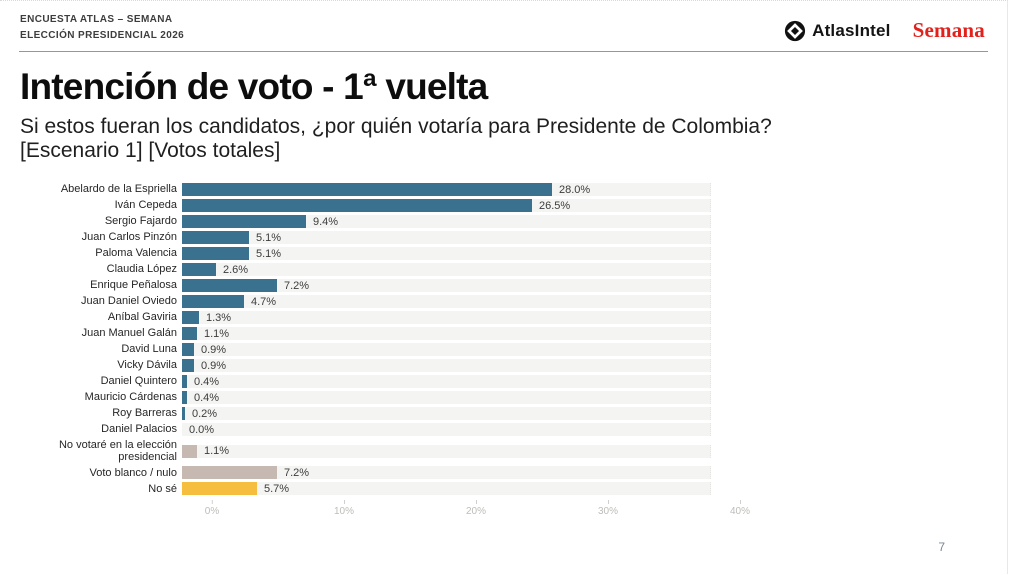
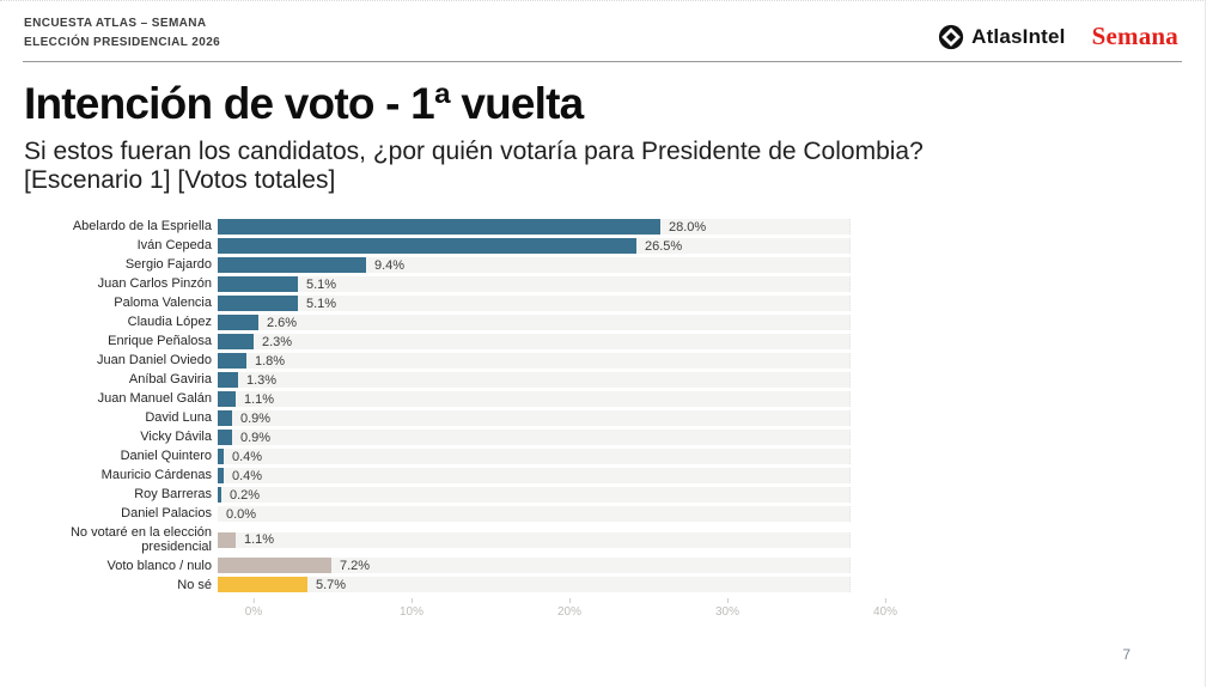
Enrique Peñalosa: 7.2% -> 2.3%
Juan Daniel Oviedo: 4.7% -> 1.8%
